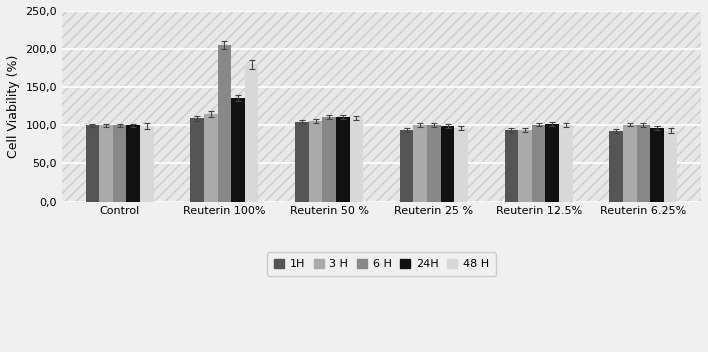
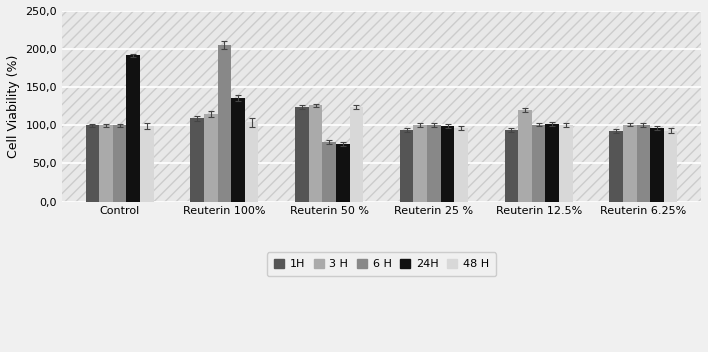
24H/Control: 100 -> 192
48 H/Reuterin 100%: 180 -> 104
1H/Reuterin 50 %: 105 -> 124
3 H/Reuterin 50 %: 106 -> 126
6 H/Reuterin 50 %: 111 -> 78
24H/Reuterin 50 %: 111 -> 76
48 H/Reuterin 50 %: 110 -> 124
3 H/Reuterin 12.5%: 94 -> 120
